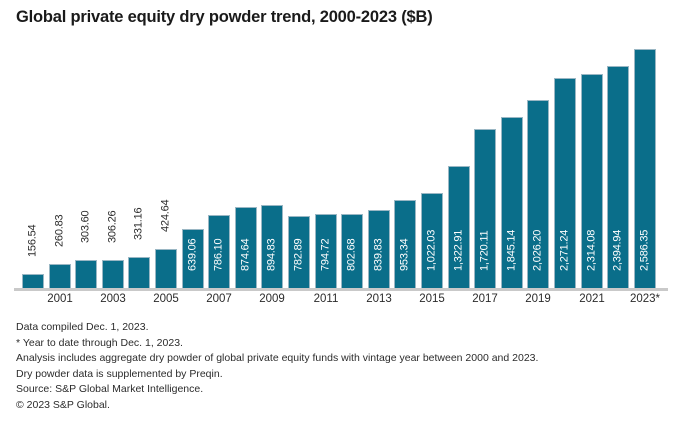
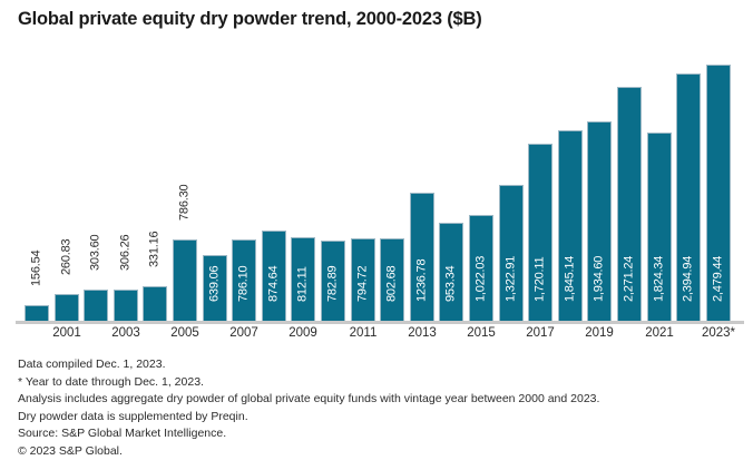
2005: 424.64 -> 786.30
2009: 894.83 -> 812.11
2013: 839.83 -> 1236.78
2019: 2,026.20 -> 1,934.60
2021: 2,314.08 -> 1,824.34
2023*: 2,586.35 -> 2,479.44
